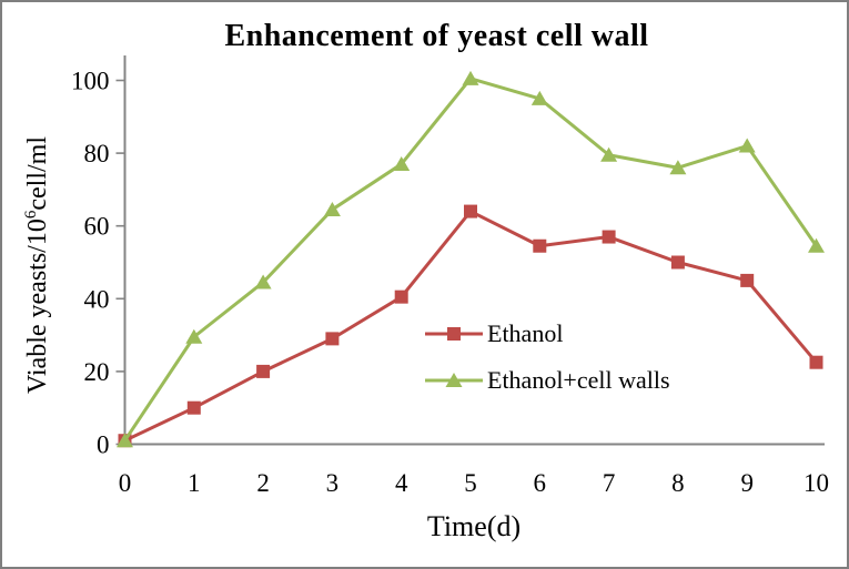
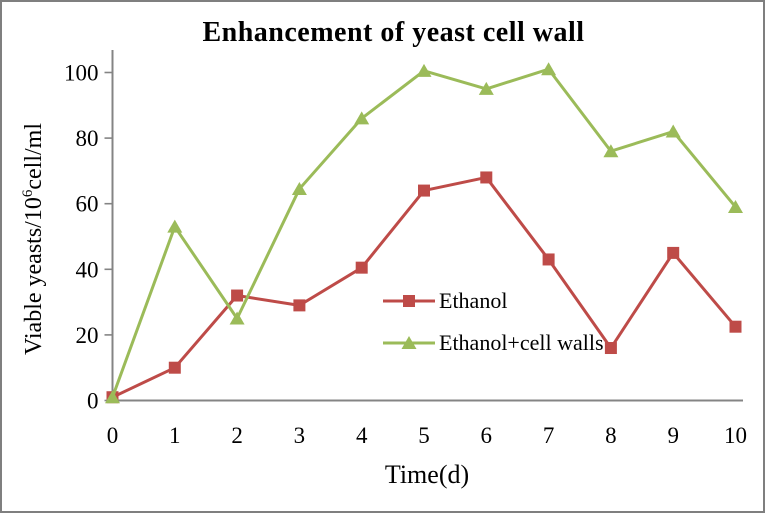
Ethanol+cell walls/1: 30 -> 53
Ethanol/2: 20 -> 32
Ethanol+cell walls/2: 44 -> 25
Ethanol+cell walls/4: 77 -> 86
Ethanol/6: 54 -> 68
Ethanol/7: 57 -> 43
Ethanol+cell walls/7: 80 -> 101
Ethanol/8: 50 -> 16
Ethanol+cell walls/10: 54 -> 59
